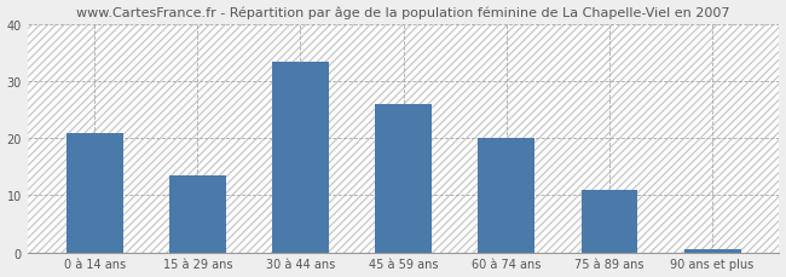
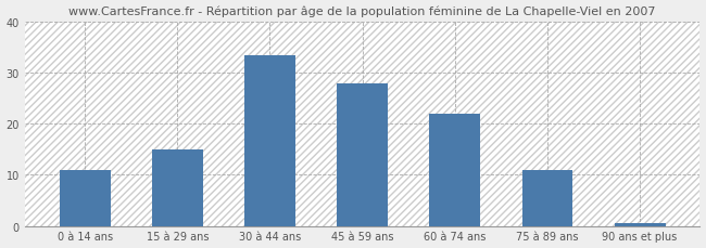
0 à 14 ans: 21.0 -> 11.0
15 à 29 ans: 13.5 -> 15.0
45 à 59 ans: 26.0 -> 28.0
60 à 74 ans: 20.0 -> 22.0
